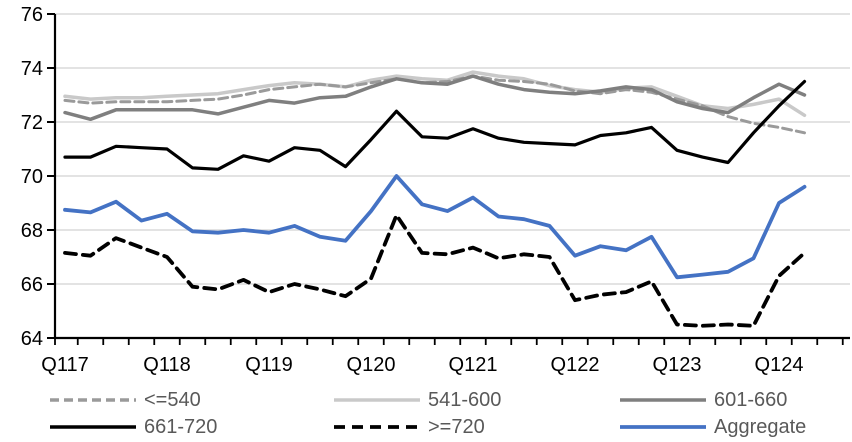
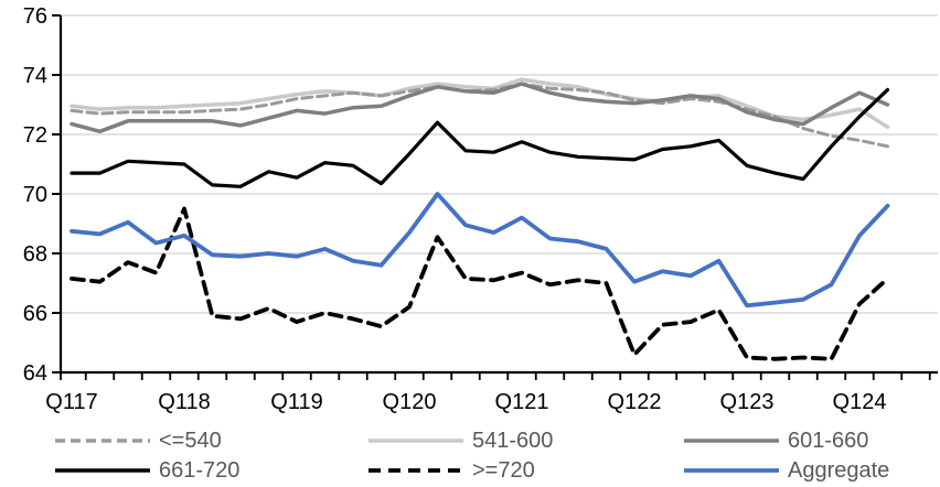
>=720/Q118: 67.0 -> 69.5
>=720/Q122: 65.4 -> 64.6
Aggregate/Q124: 69.0 -> 68.6
